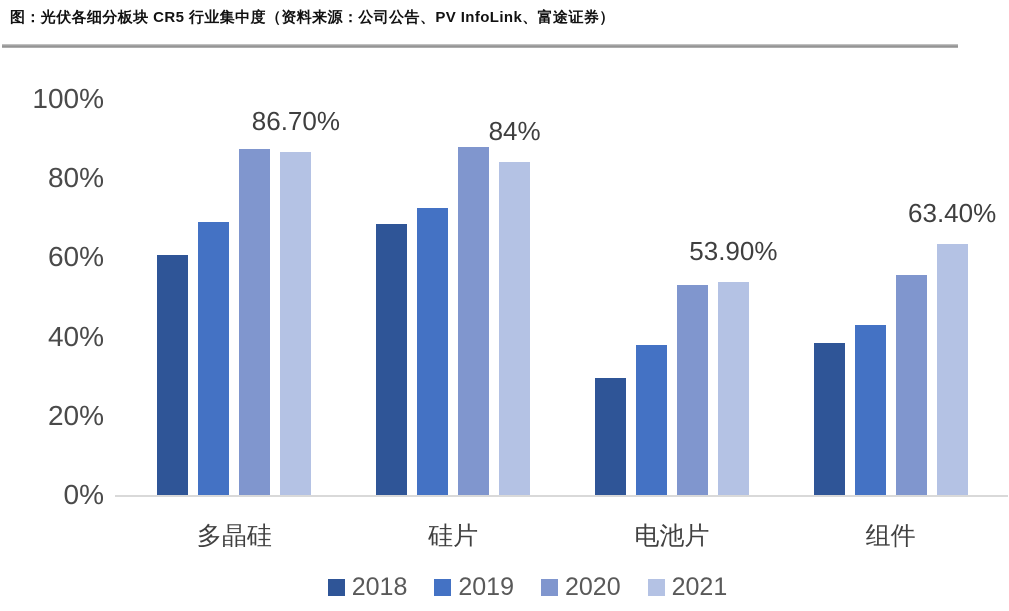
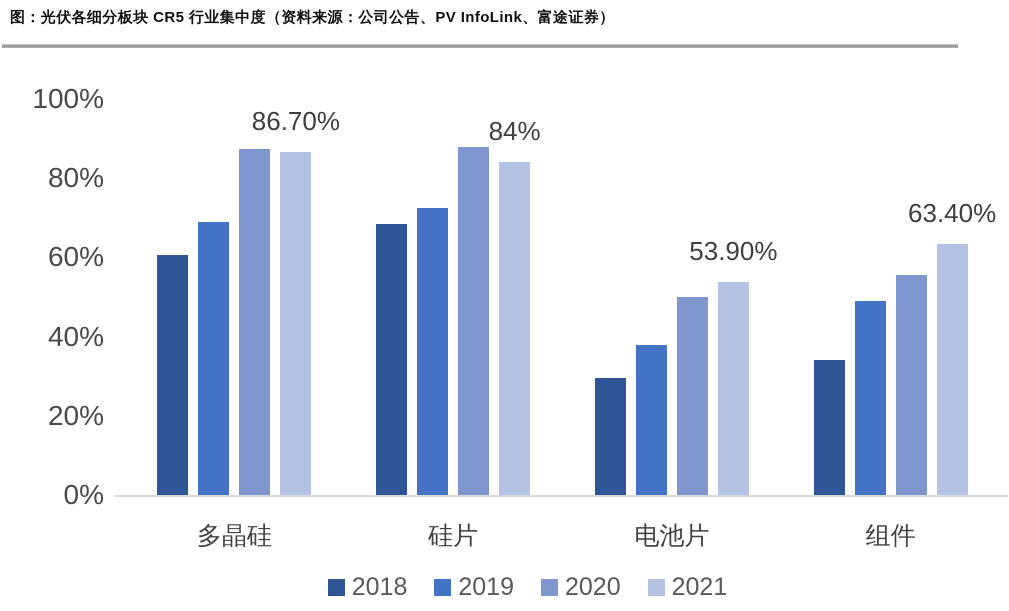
2020/电池片: 53% -> 50%
2018/组件: 38% -> 34%
2019/组件: 43% -> 49%
